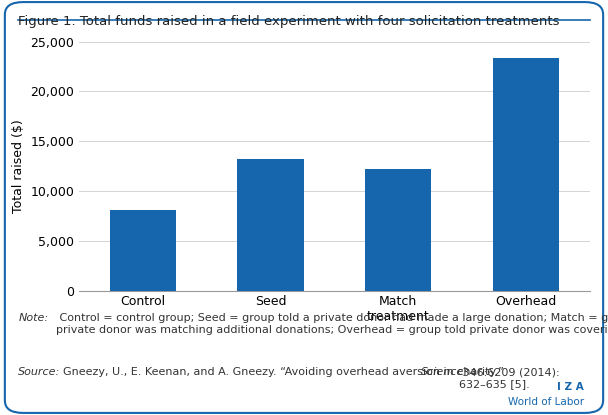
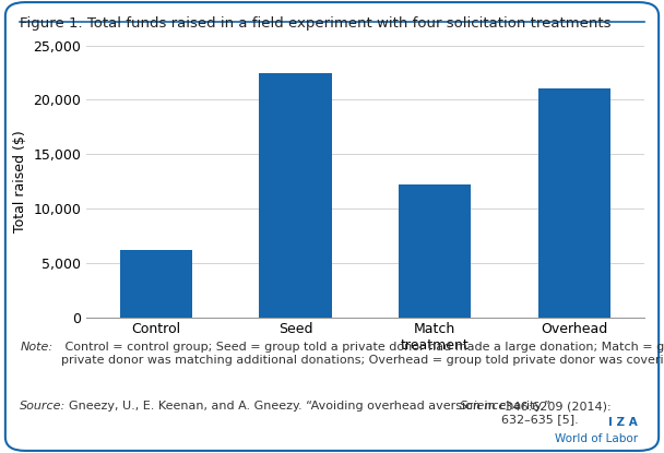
Control: 8,100 -> 6,200
Seed: 13,200 -> 22,400
Overhead: 23,300 -> 21,000
